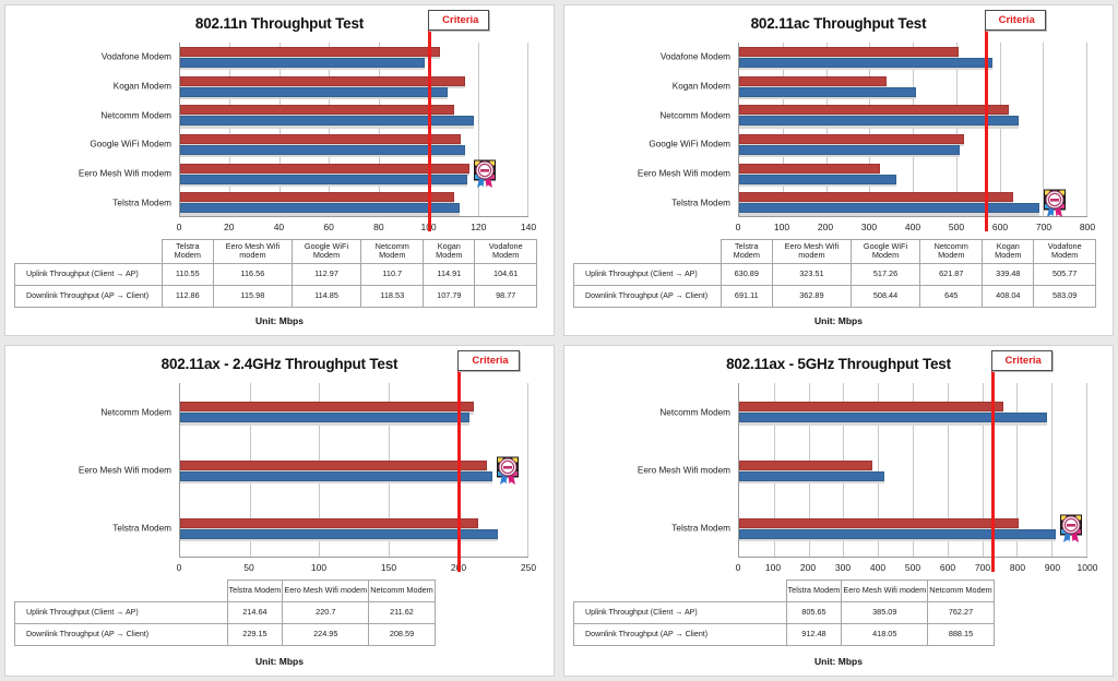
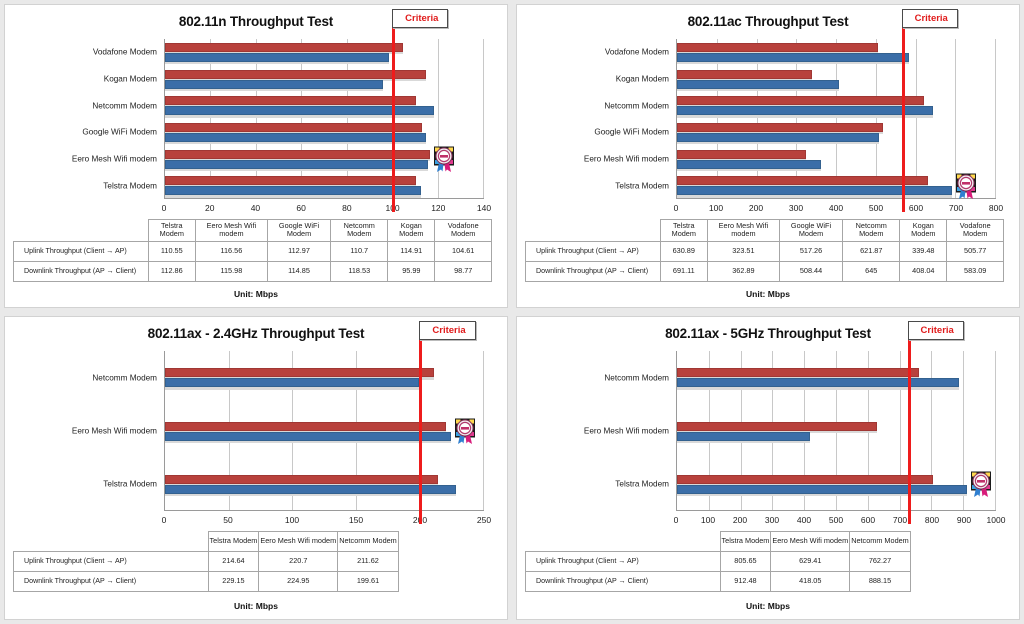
802.11n Throughput Test/Downlink Throughput (AP → Client)/Kogan Modem: 107.79 -> 95.99
802.11ax - 2.4GHz Throughput Test/Downlink Throughput (AP → Client)/Netcomm Modem: 208.59 -> 199.61
802.11ax - 5GHz Throughput Test/Uplink Throughput (Client → AP)/Eero Mesh Wifi modem: 385.09 -> 629.41
